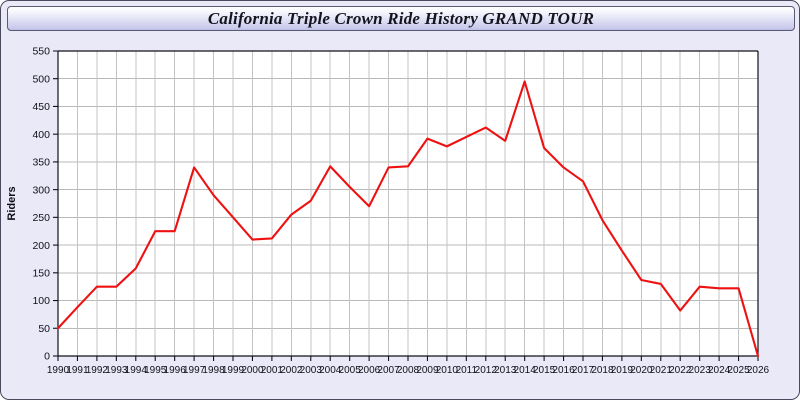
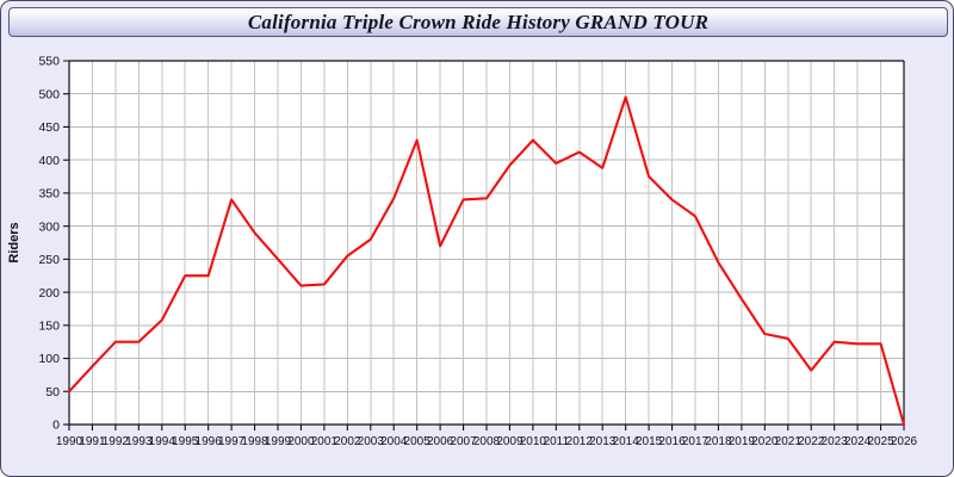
2005: 300 -> 430
2010: 380 -> 430
